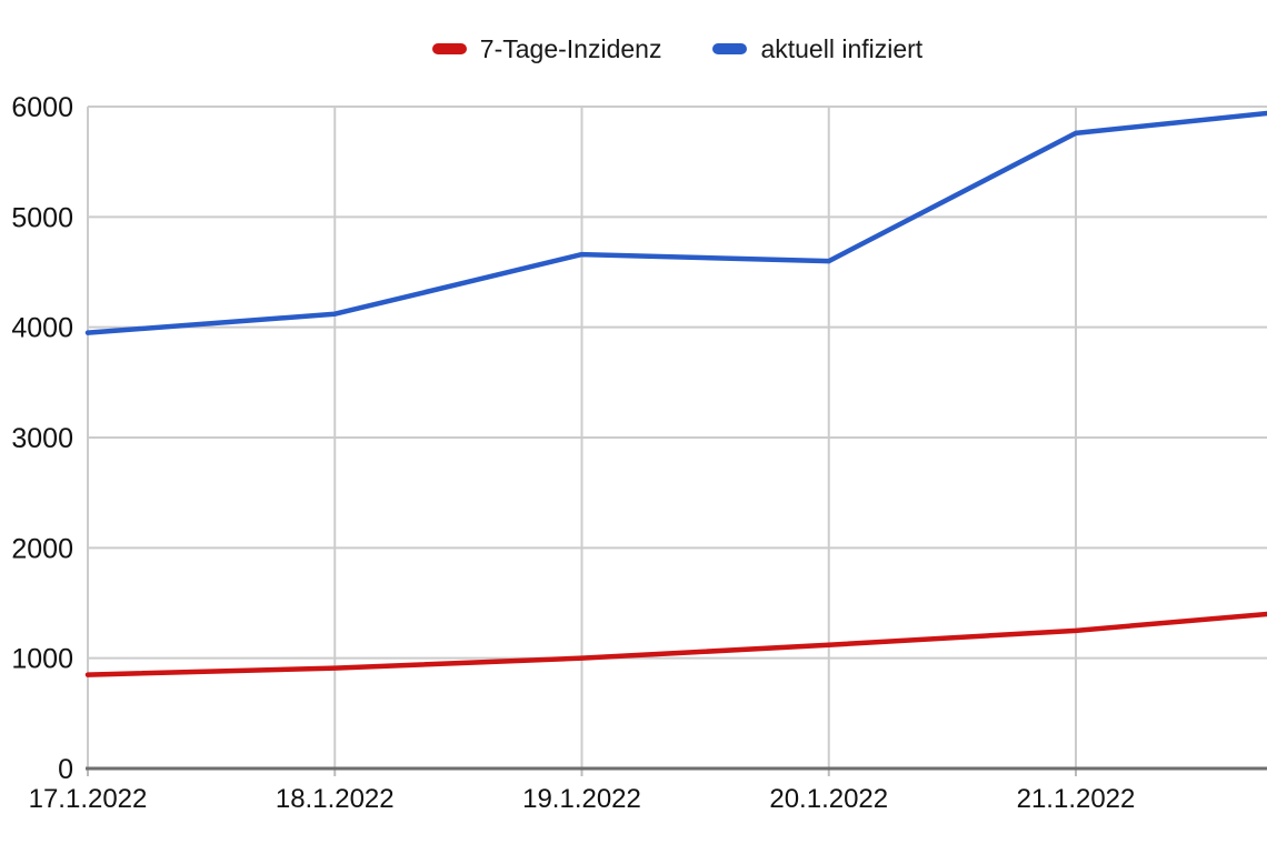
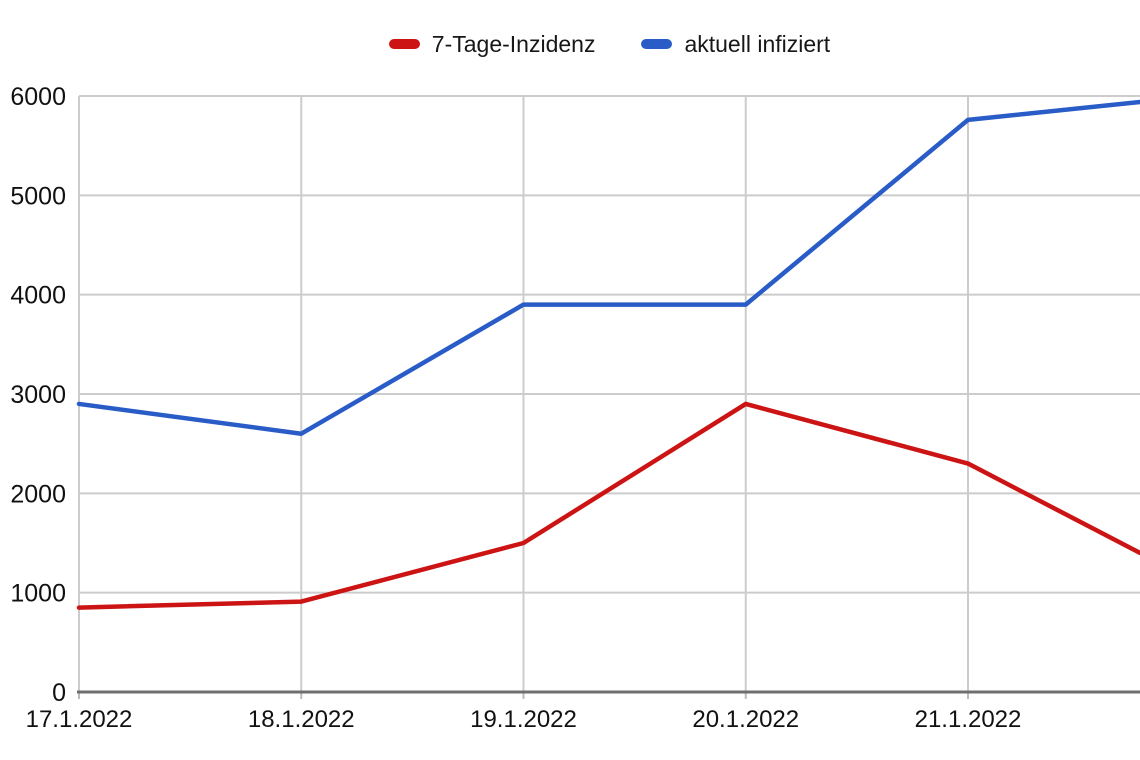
aktuell infiziert/17.1.2022: 4000 -> 2900
aktuell infiziert/18.1.2022: 4100 -> 2600
7-Tage-Inzidenz/19.1.2022: 1000 -> 1500
aktuell infiziert/19.1.2022: 4700 -> 3900
7-Tage-Inzidenz/20.1.2022: 1100 -> 2900
aktuell infiziert/20.1.2022: 4600 -> 3900
7-Tage-Inzidenz/21.1.2022: 1200 -> 2300
